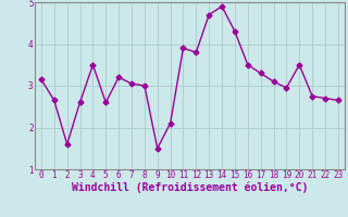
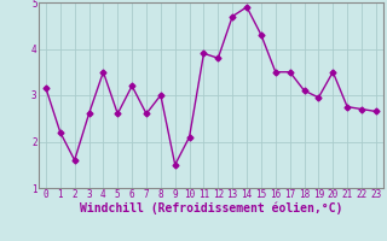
1: 2.65 -> 2.20
7: 3.05 -> 2.60
17: 3.30 -> 3.50
